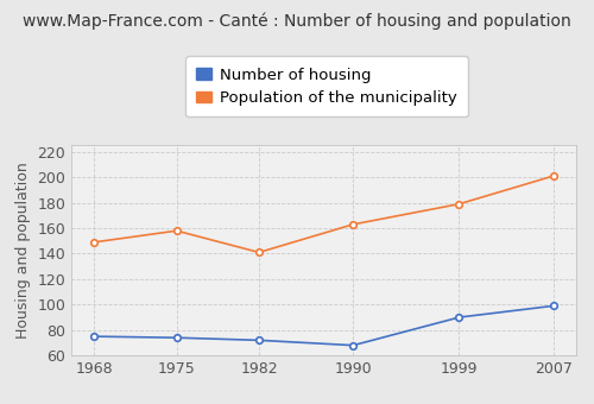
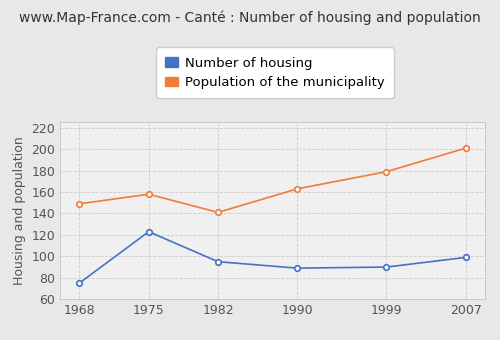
Number of housing/1975: 74 -> 123
Number of housing/1982: 72 -> 95
Number of housing/1990: 68 -> 89
